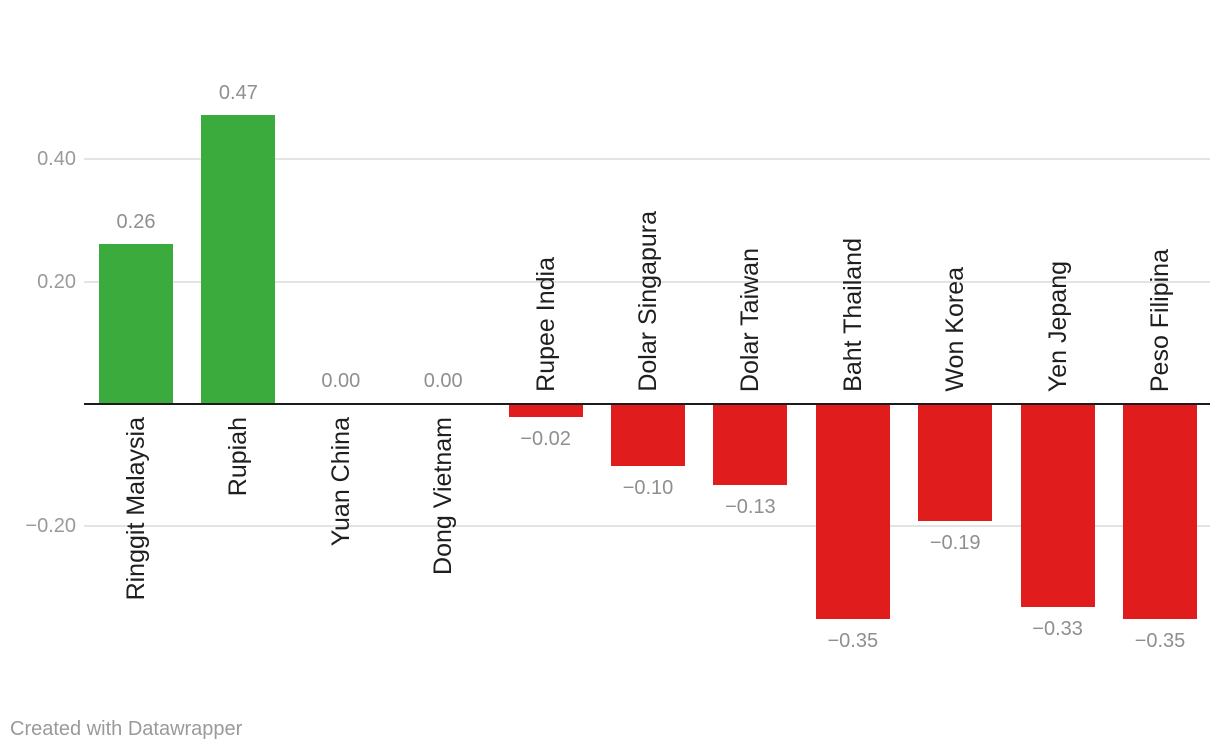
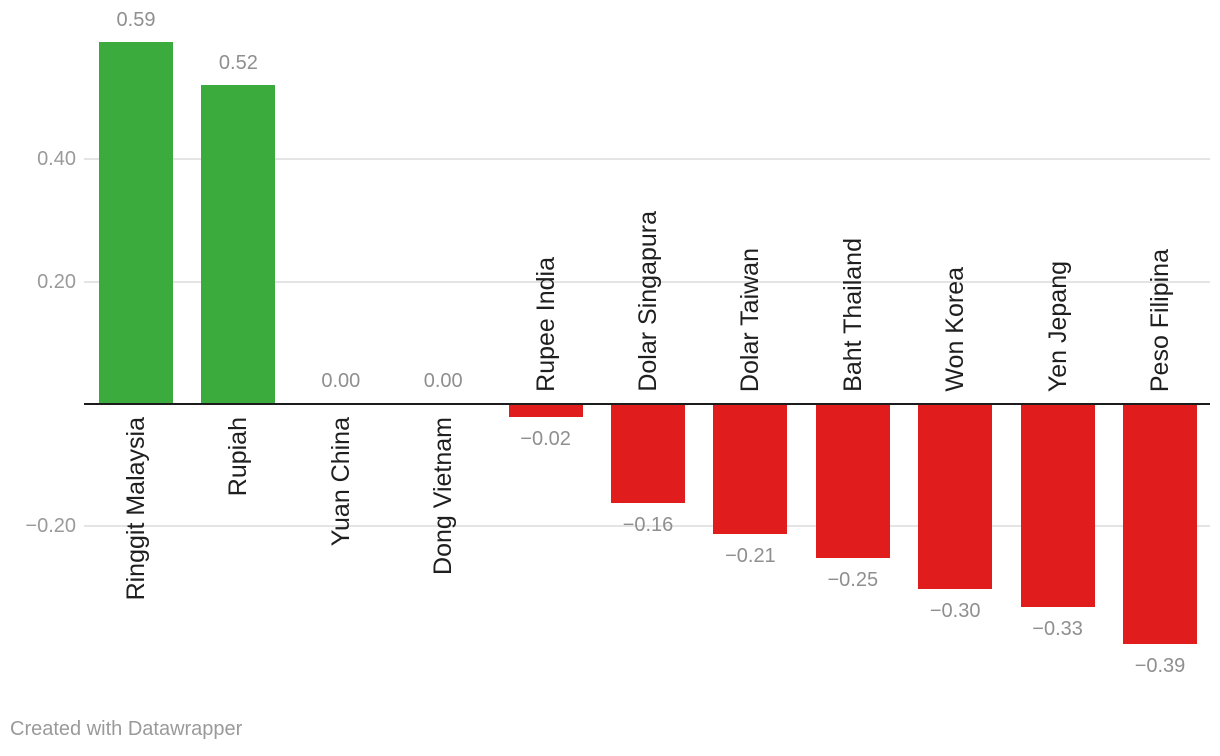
Ringgit Malaysia: 0.26 -> 0.59
Rupiah: 0.47 -> 0.52
Dolar Singapura: −0.10 -> −0.16
Dolar Taiwan: −0.13 -> −0.21
Baht Thailand: −0.35 -> −0.25
Won Korea: −0.19 -> −0.30
Peso Filipina: −0.35 -> −0.39
